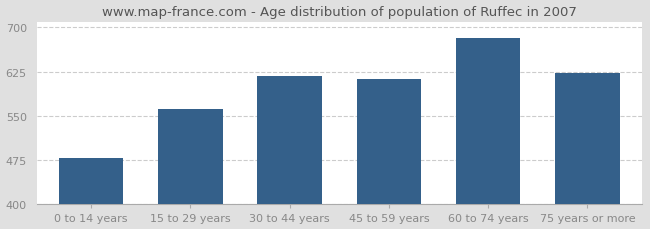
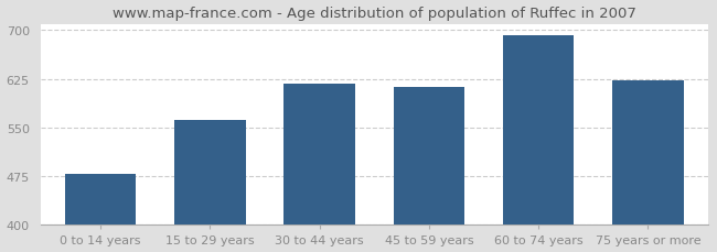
60 to 74 years: 682 -> 692
